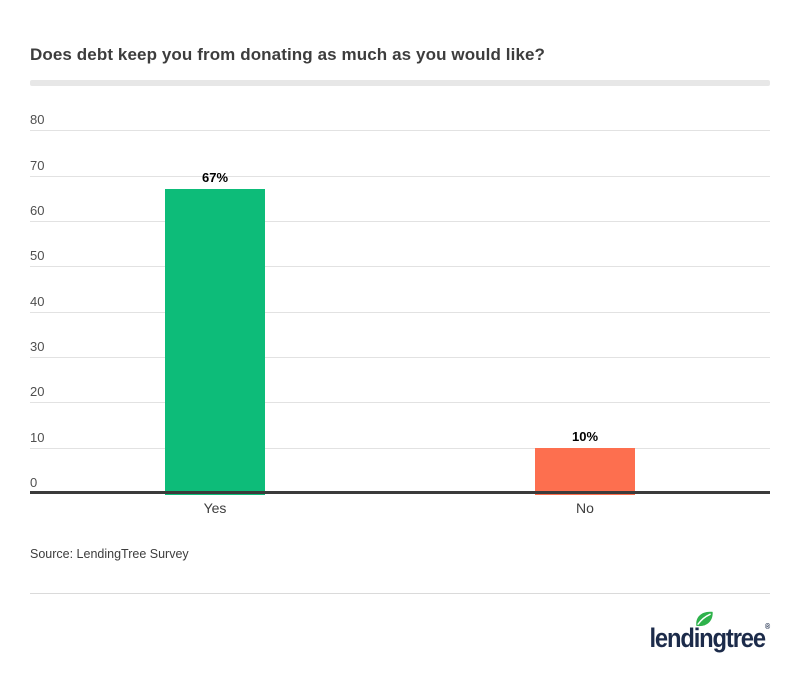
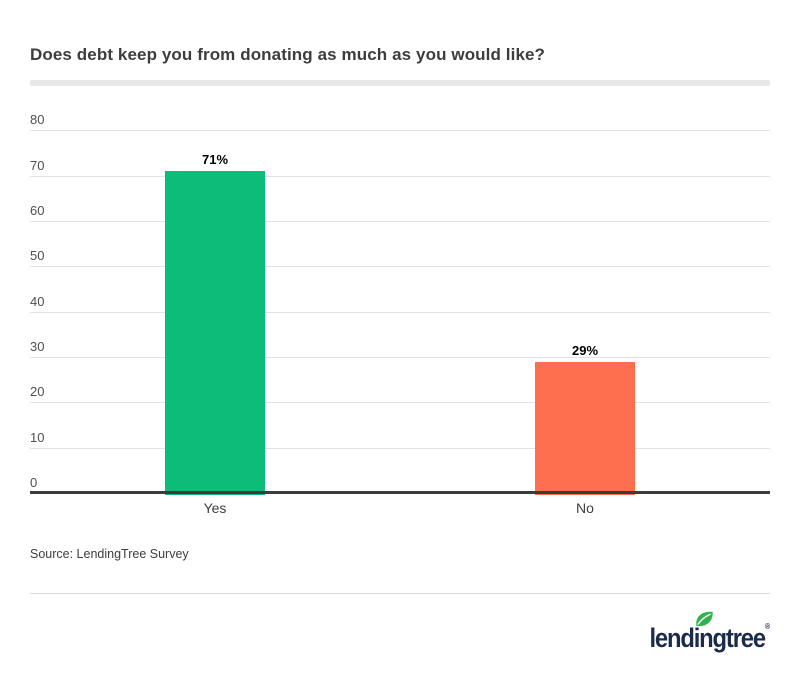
Yes: 67% -> 71%
No: 10% -> 29%
